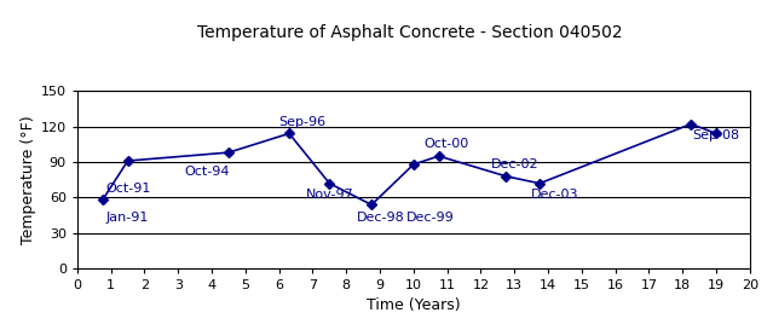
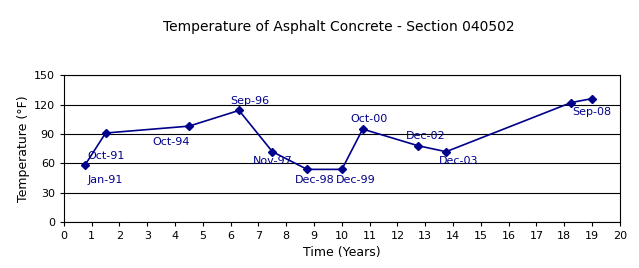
10: 88 -> 54
19: 114 -> 126
